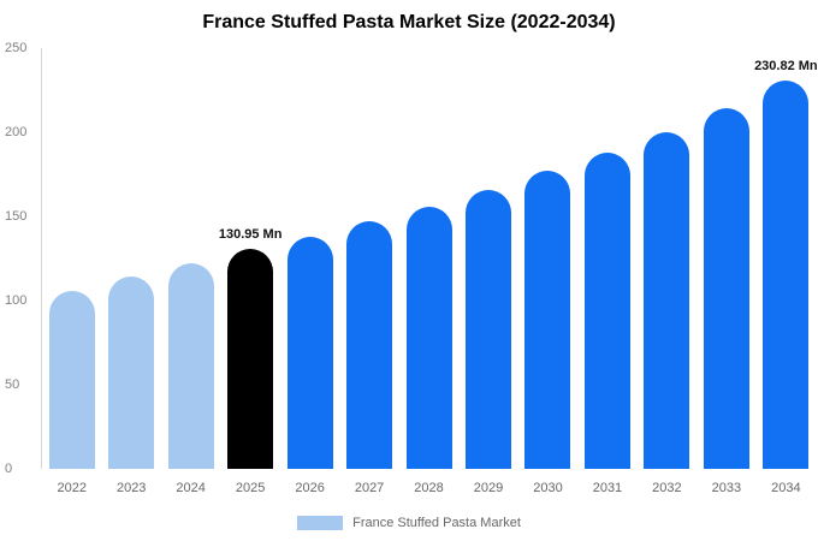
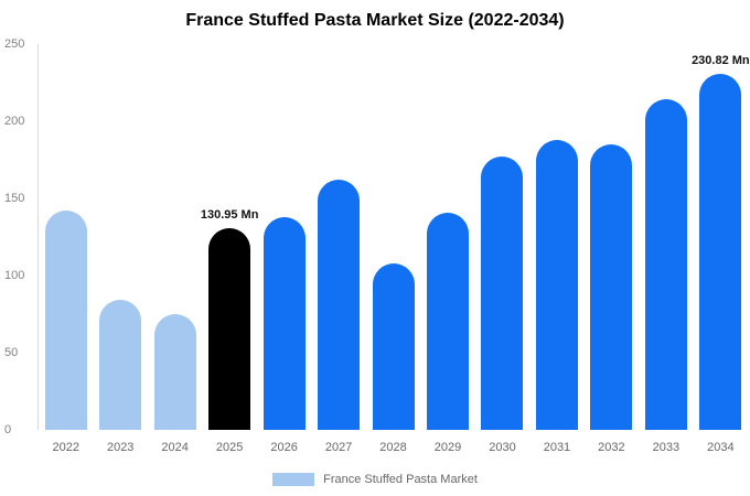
2022: 106 -> 142
2023: 114 -> 84
2024: 122 -> 75
2027: 147 -> 162
2028: 156 -> 108
2029: 166 -> 141
2032: 200 -> 185
